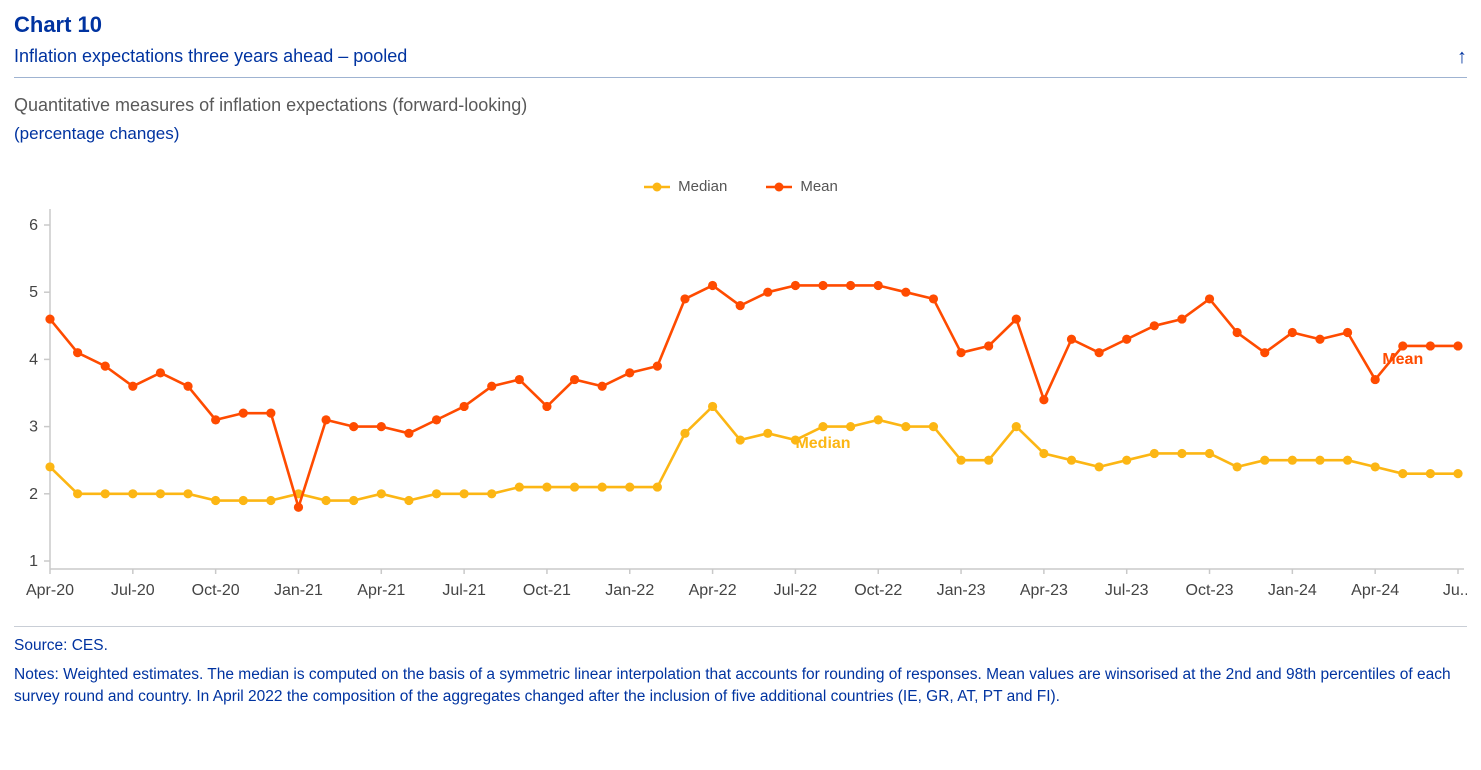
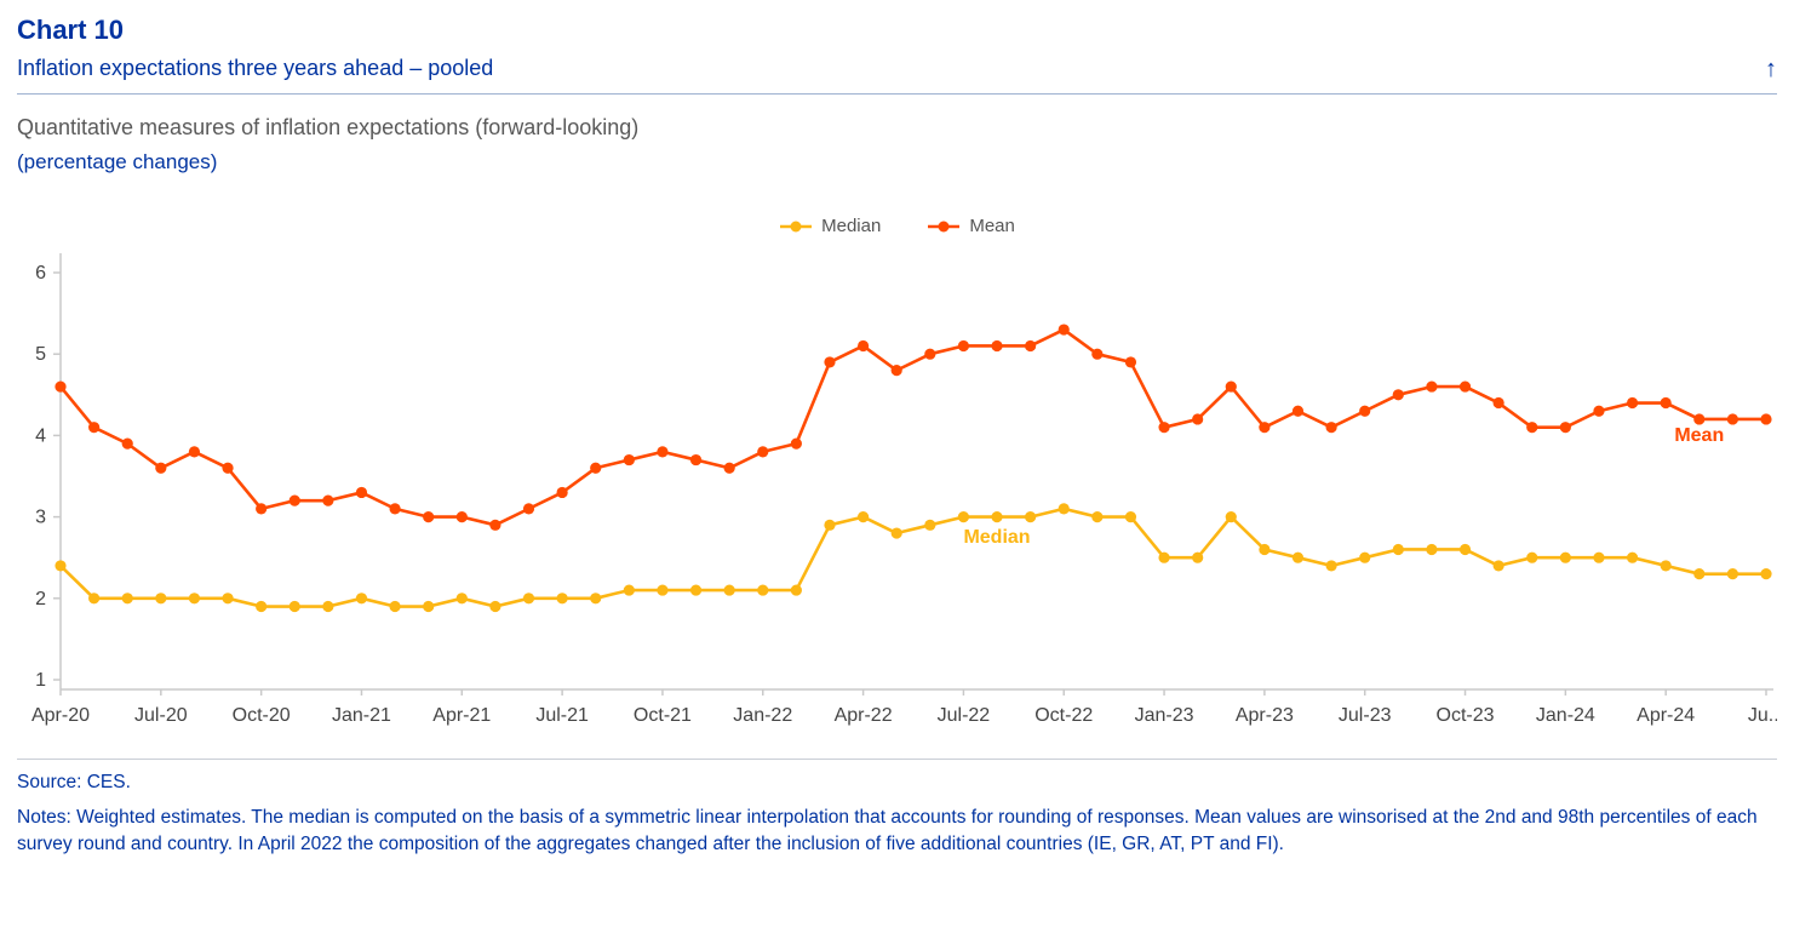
Mean/Jan-21: 1.8 -> 3.3
Mean/Oct-21: 3.3 -> 3.8
Median/Apr-22: 3.3 -> 3.0
Median/Jul-22: 2.8 -> 3.0
Mean/Oct-22: 5.1 -> 5.3
Mean/Apr-23: 3.4 -> 4.1
Mean/Oct-23: 4.9 -> 4.6
Mean/Jan-24: 4.4 -> 4.1
Mean/Apr-24: 3.7 -> 4.4
